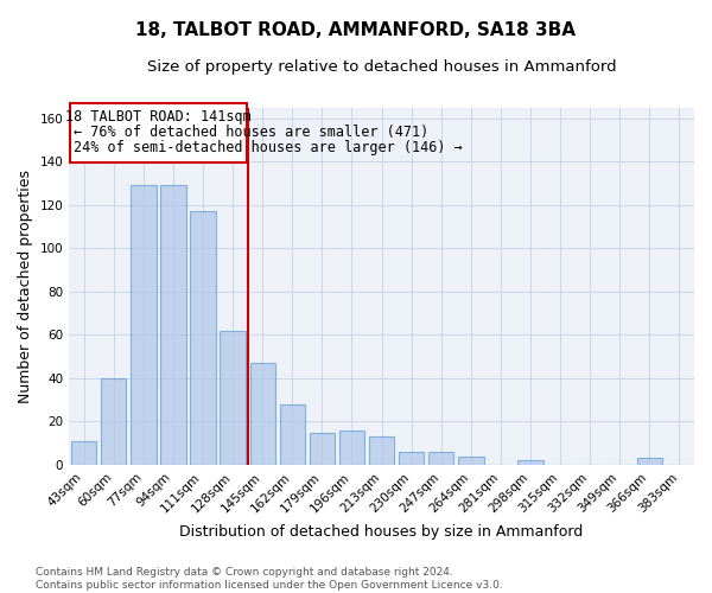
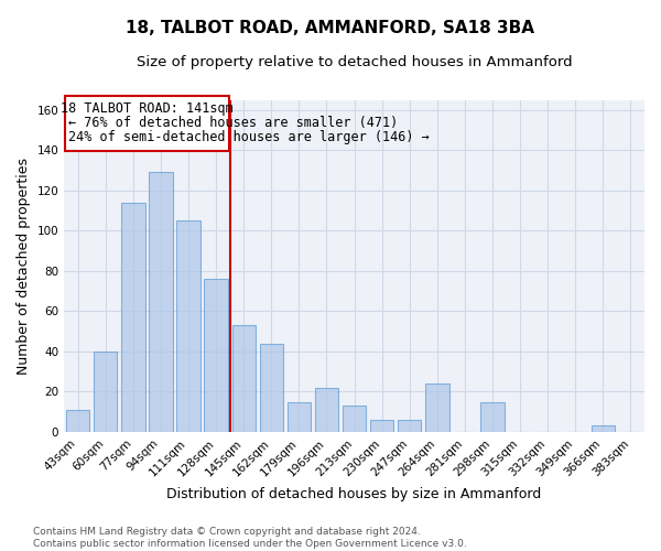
77sqm: 129 -> 114
111sqm: 117 -> 105
128sqm: 62 -> 76
145sqm: 47 -> 53
162sqm: 28 -> 44
196sqm: 16 -> 22
264sqm: 4 -> 24
298sqm: 2 -> 15
